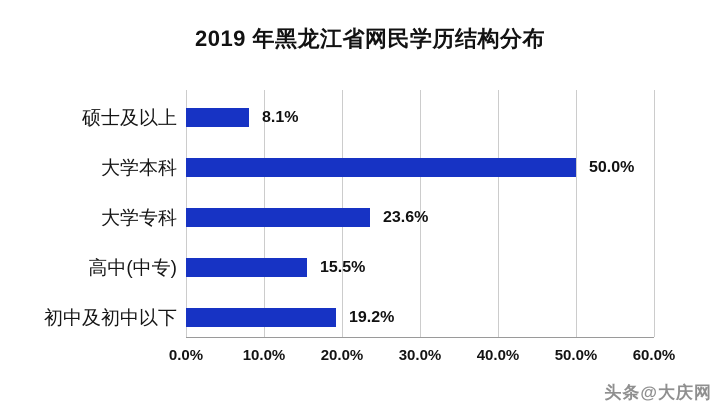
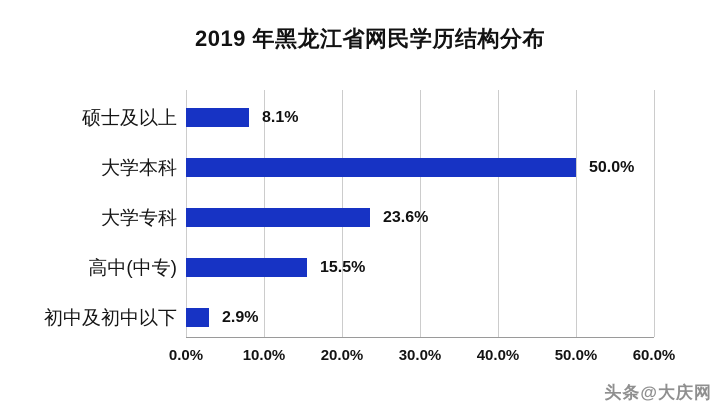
初中及初中以下: 19.2% -> 2.9%
